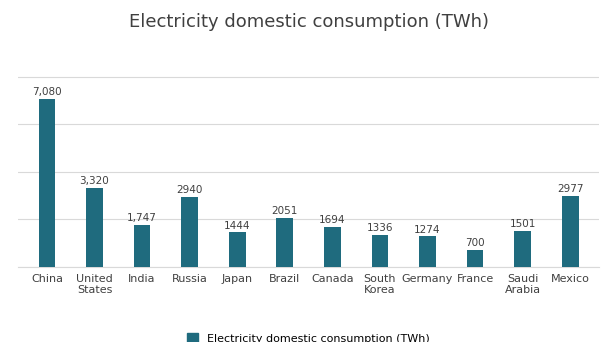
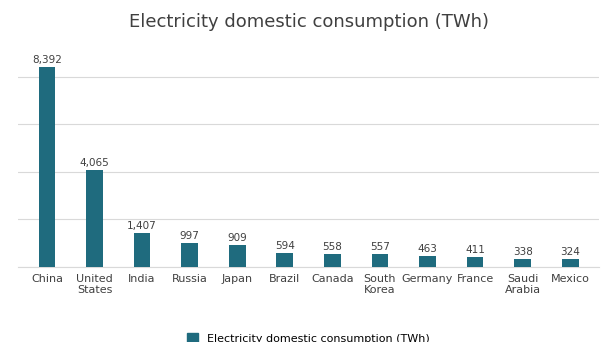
China: 7,080 -> 8,392
United States: 3,320 -> 4,065
India: 1,747 -> 1,407
Russia: 2940 -> 997
Japan: 1444 -> 909
Brazil: 2051 -> 594
Canada: 1694 -> 558
South Korea: 1336 -> 557
Germany: 1274 -> 463
France: 700 -> 411
Saudi Arabia: 1501 -> 338
Mexico: 2977 -> 324
